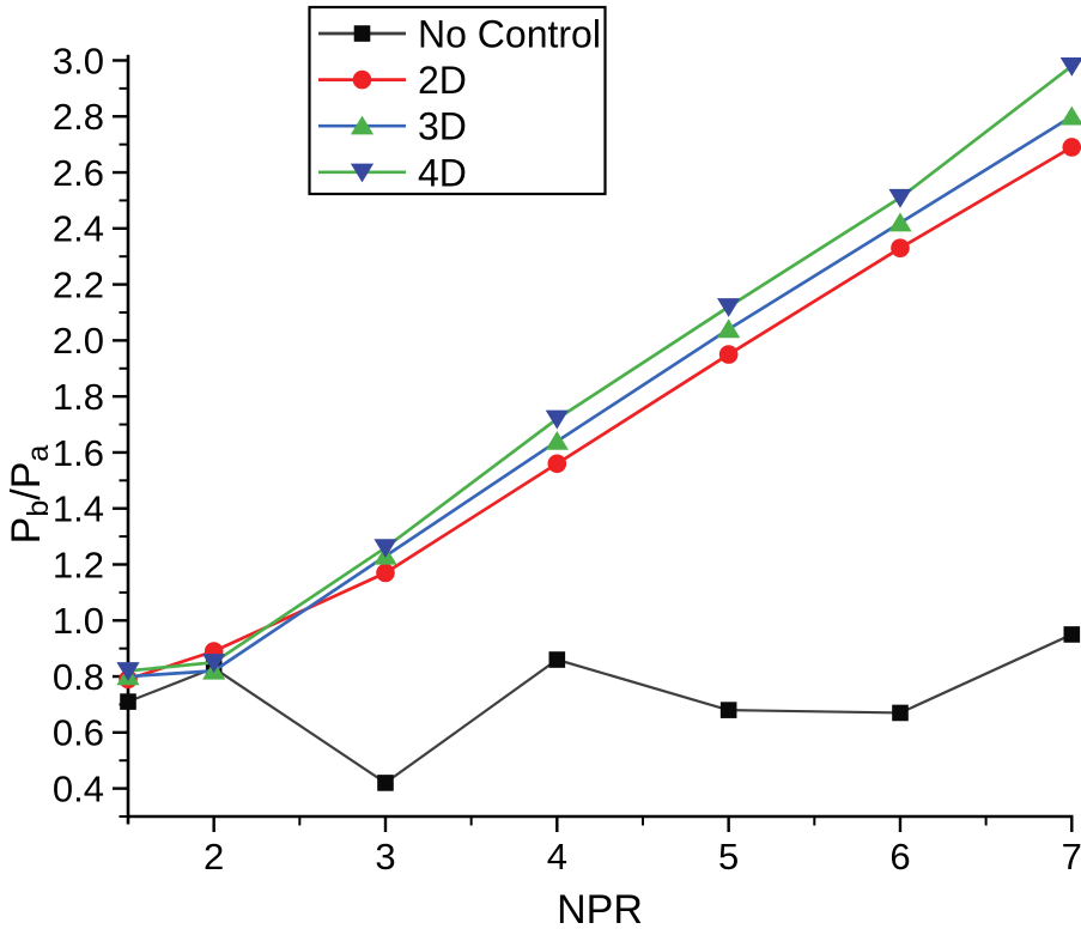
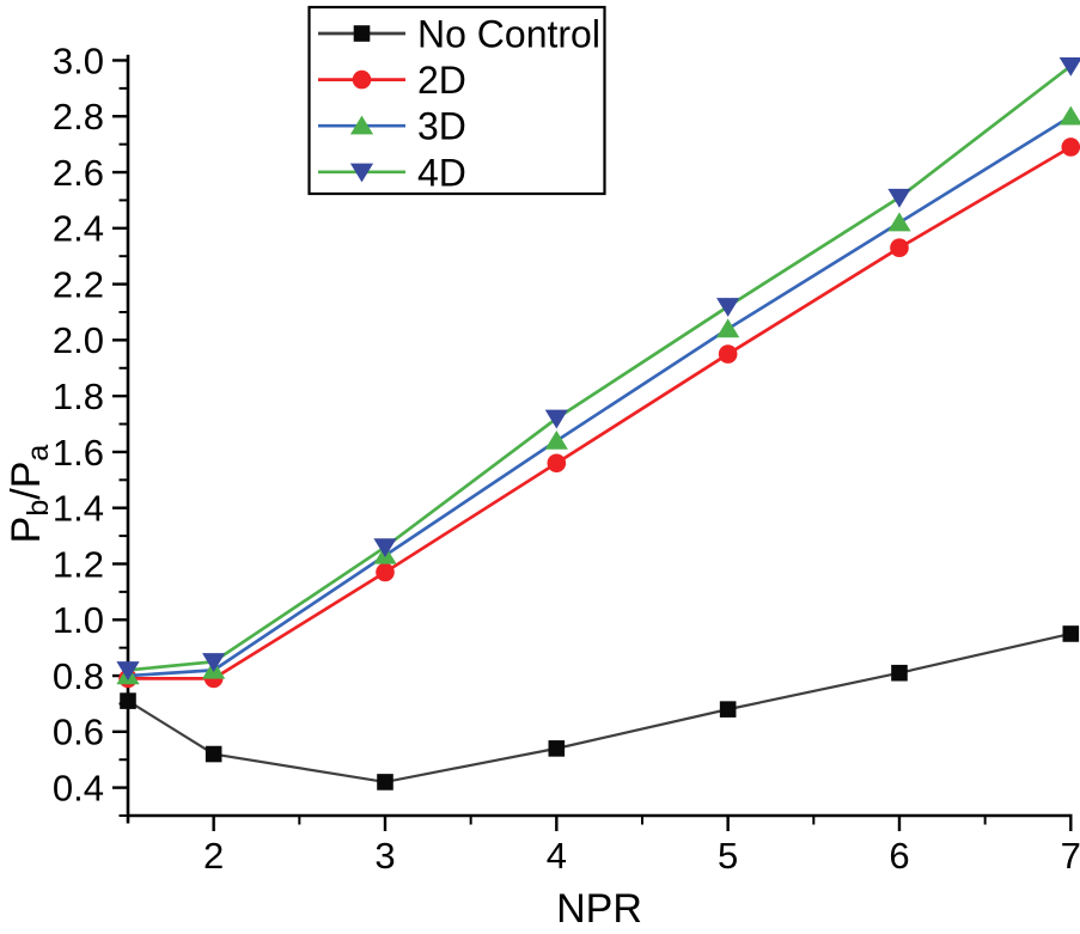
No Control/2: 0.83 -> 0.52
2D/2: 0.89 -> 0.79
No Control/4: 0.86 -> 0.54
No Control/6: 0.67 -> 0.81
